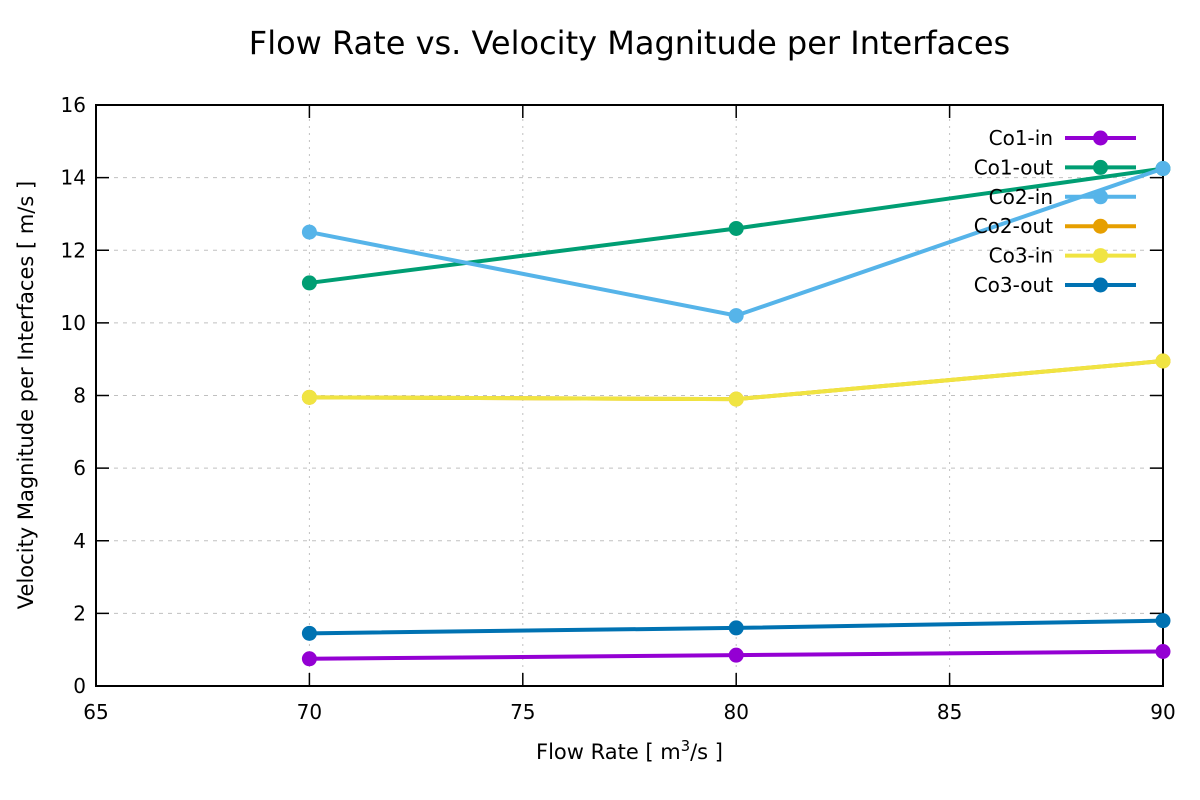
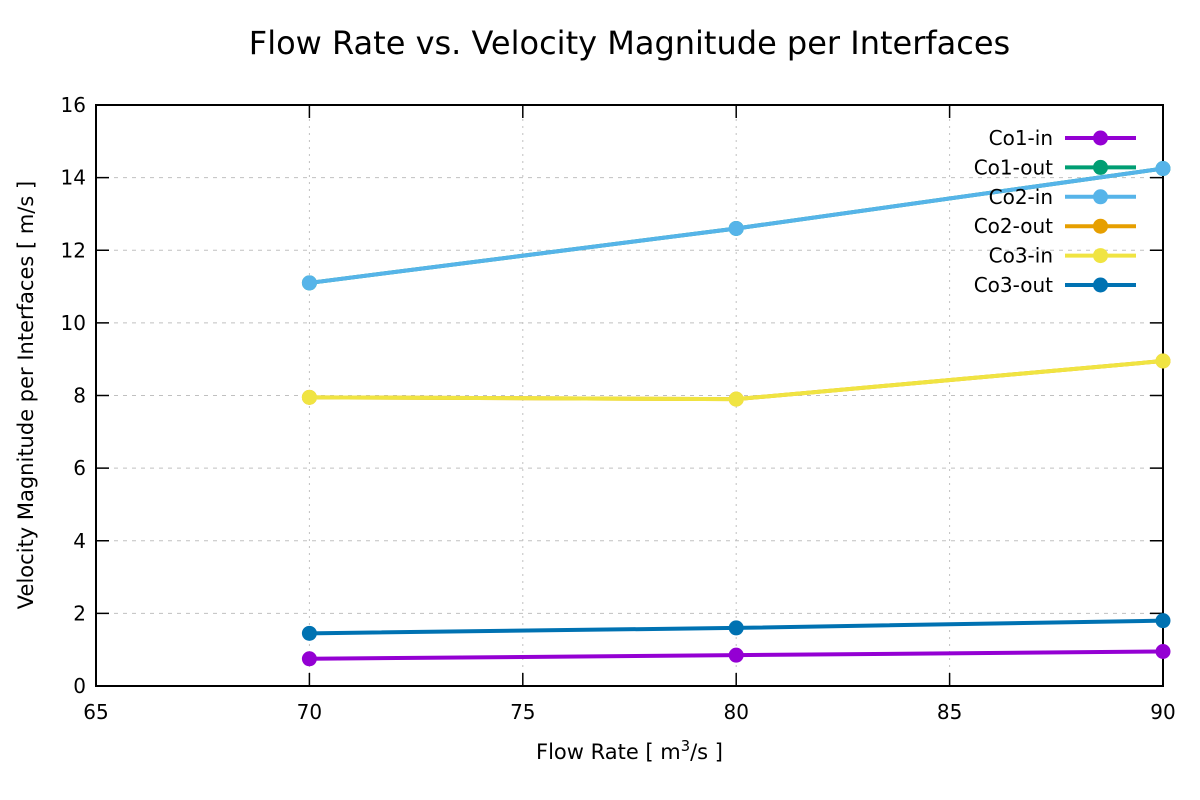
Co2-in/70: 12.5 -> 11.1
Co2-in/80: 10.2 -> 12.6
